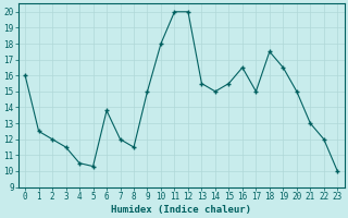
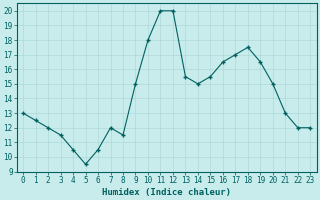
0: 16.0 -> 13.0
5: 10.3 -> 9.5
6: 13.8 -> 10.5
17: 15.0 -> 17.0
23: 10.0 -> 12.0
